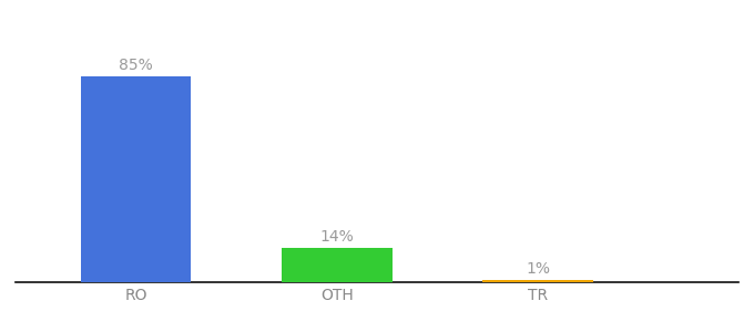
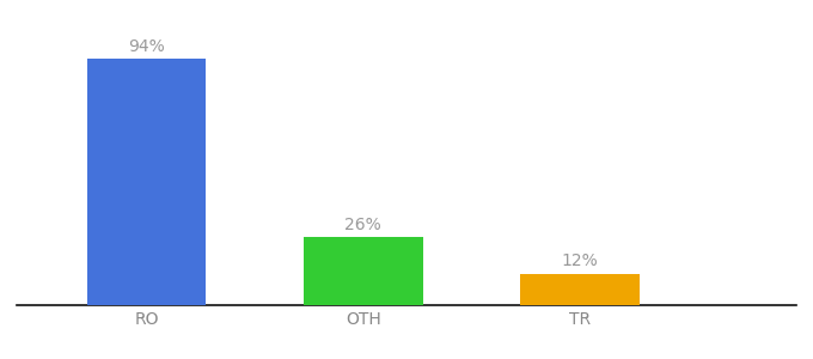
RO: 85% -> 94%
OTH: 14% -> 26%
TR: 1% -> 12%
